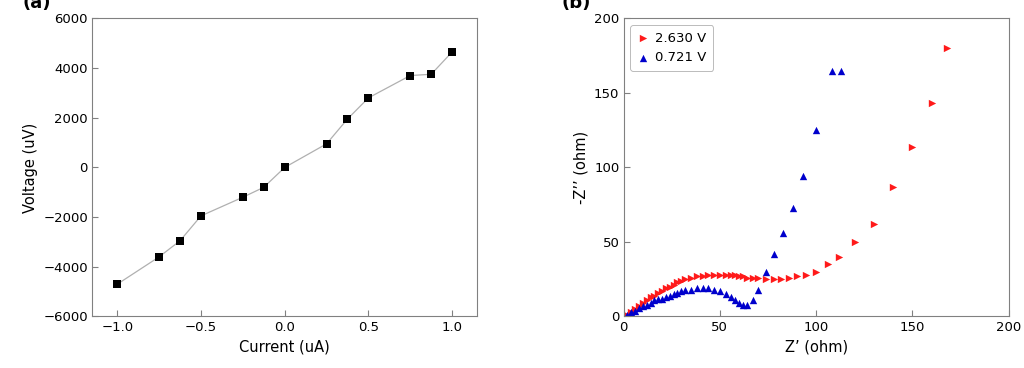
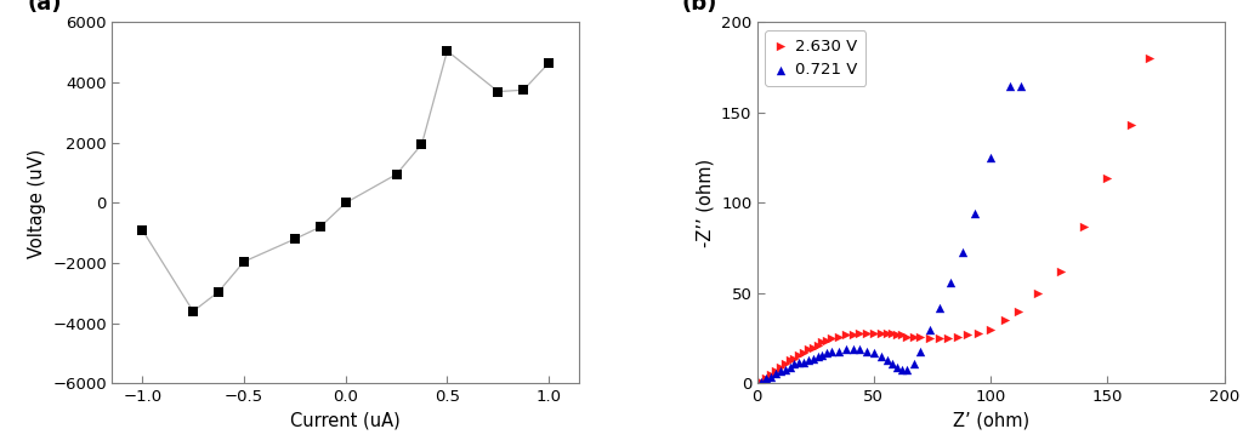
−1.0: -4700 -> -900
0.5: 2800 -> 5050
